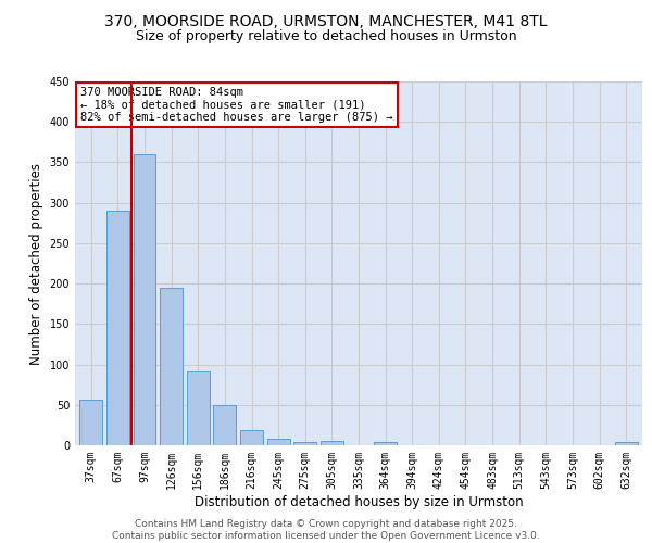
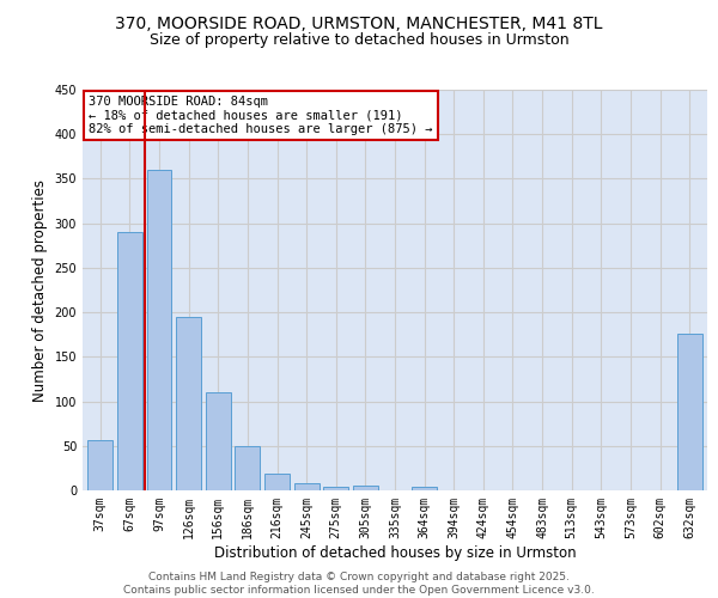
156sqm: 92 -> 110
632sqm: 4 -> 176
